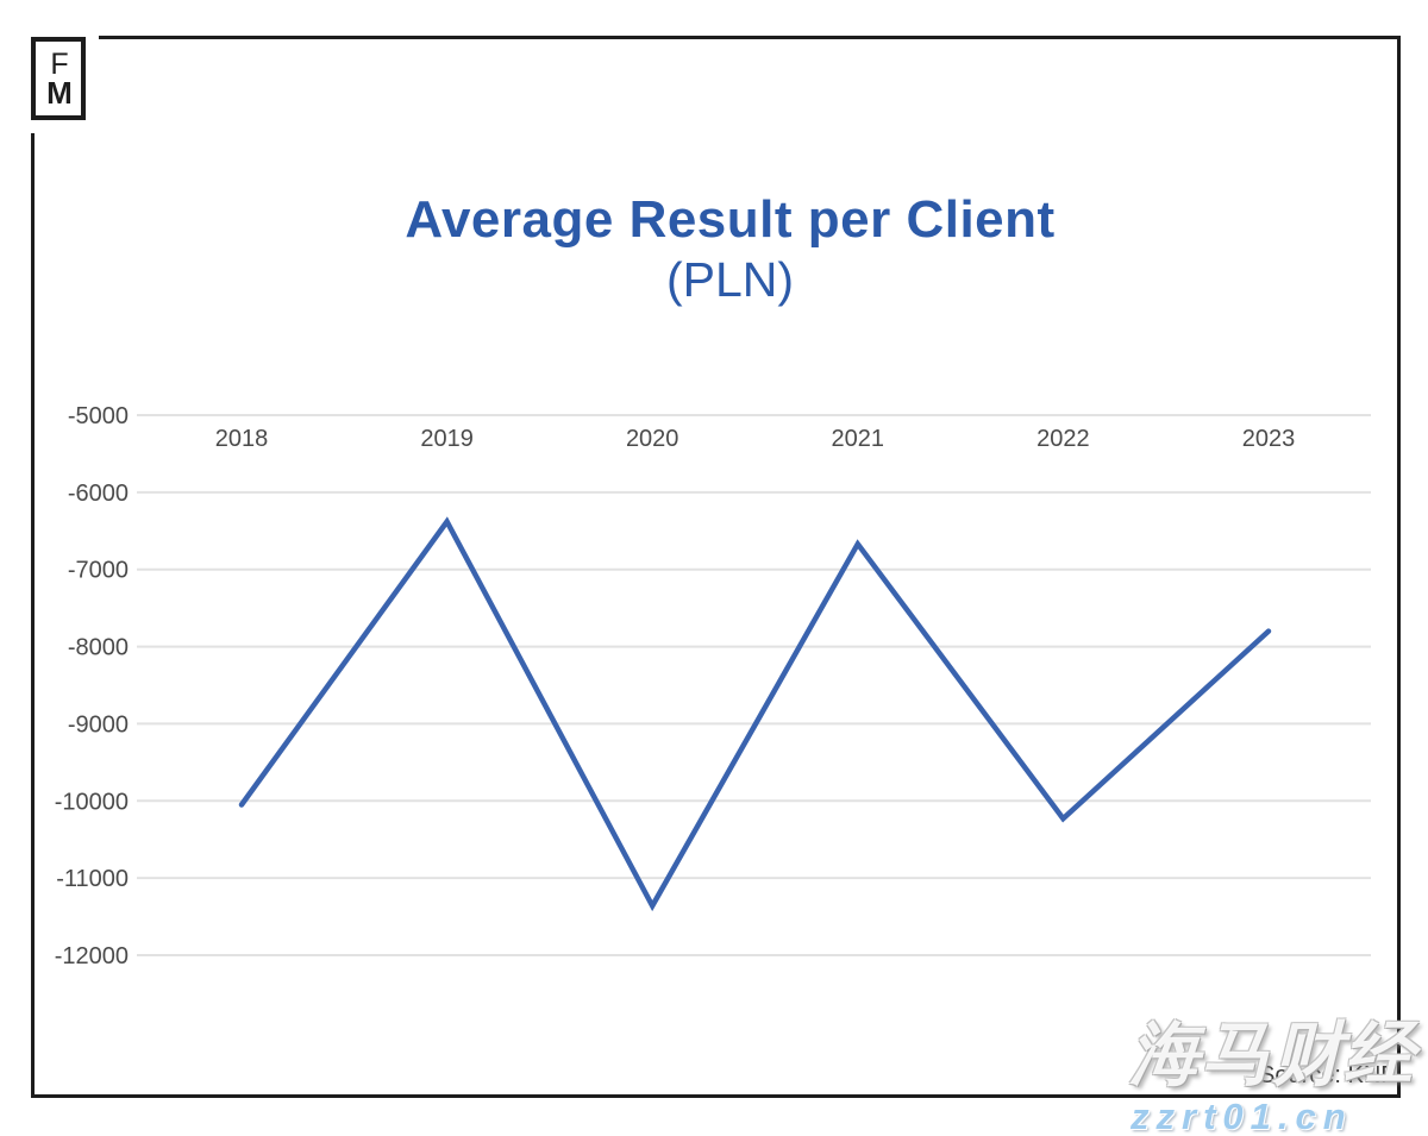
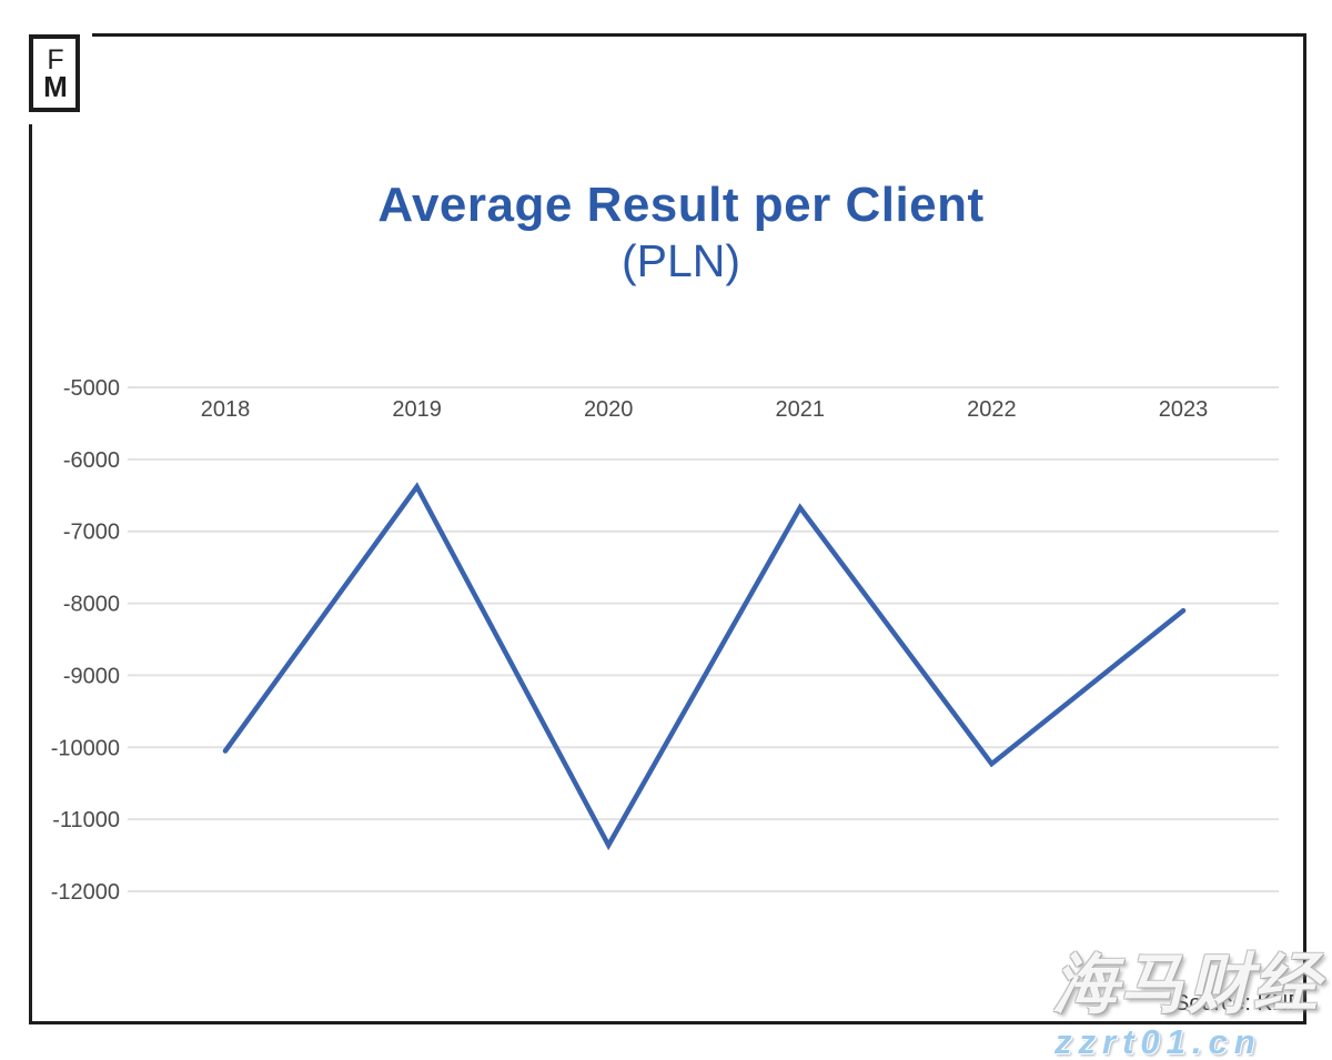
2023: -7800 -> -8100
